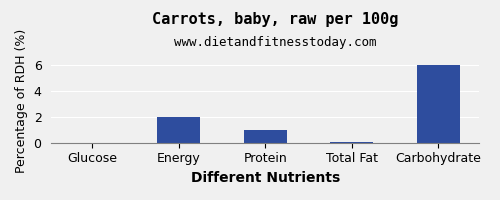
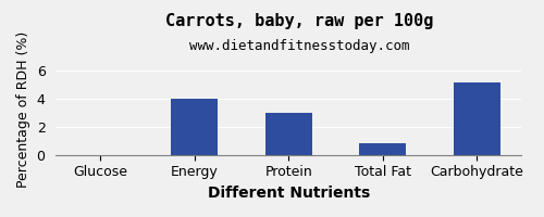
Energy: 2.0 -> 4.0
Protein: 1.0 -> 3.0
Total Fat: 0.1 -> 0.8
Carbohydrate: 6.0 -> 5.2
